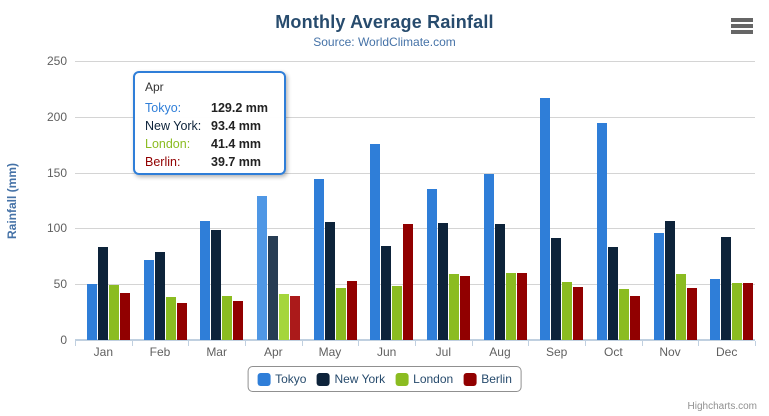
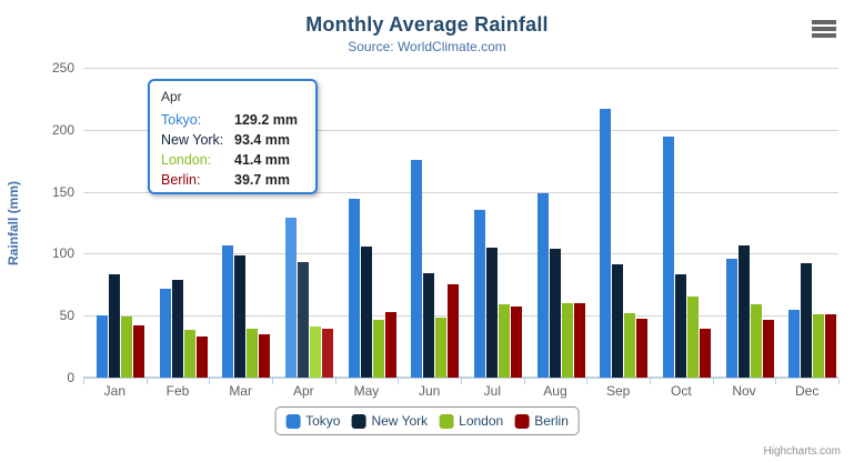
Berlin/Jun: 104 -> 76
London/Oct: 46 -> 65
